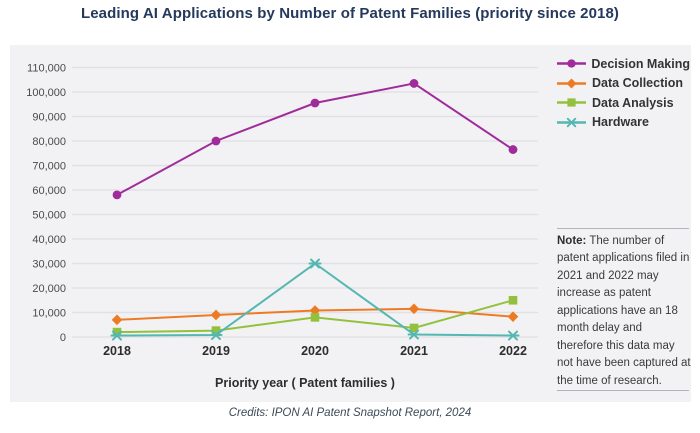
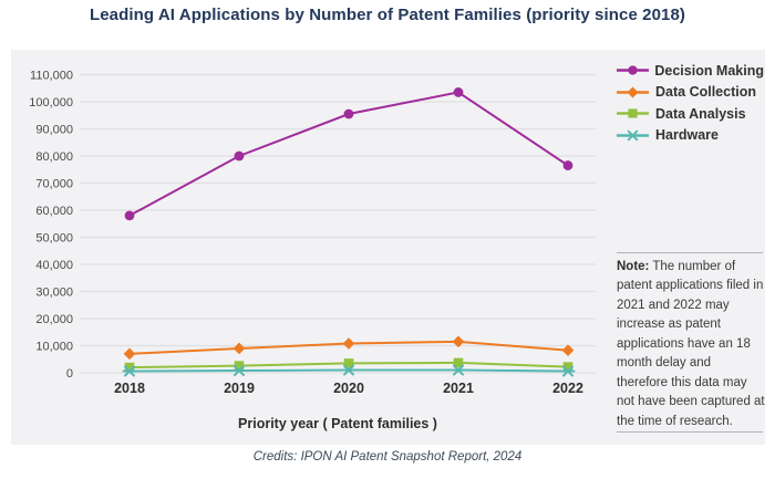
Data Analysis/2020: 8000 -> 4000
Hardware/2020: 30000 -> 1000
Data Analysis/2022: 15000 -> 2000
